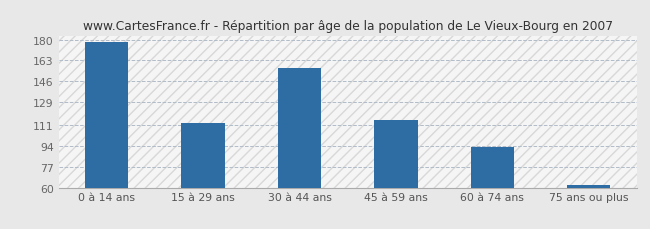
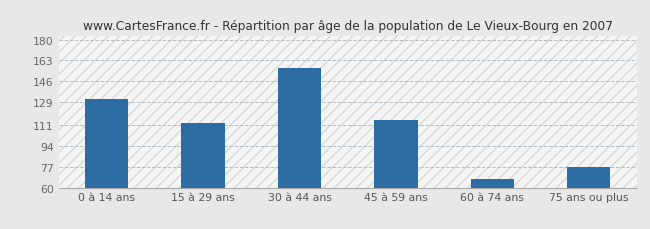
0 à 14 ans: 178 -> 132
60 à 74 ans: 93 -> 67
75 ans ou plus: 62 -> 77
